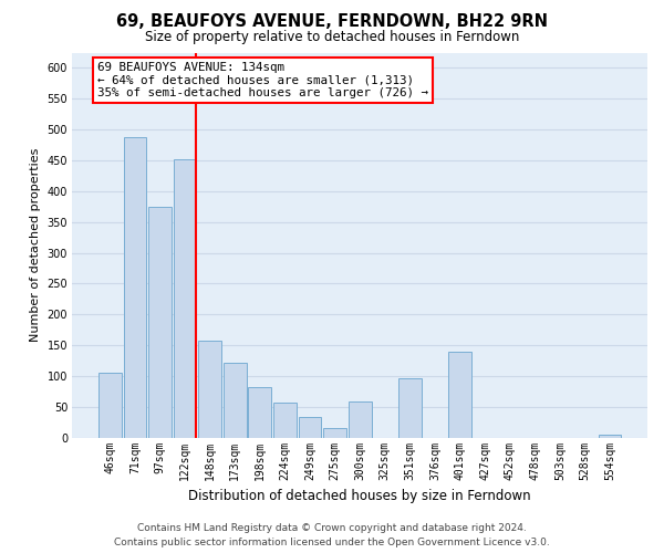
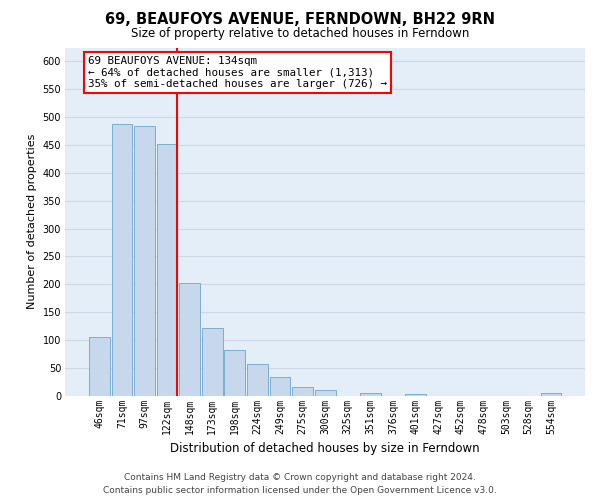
97sqm: 374 -> 484
148sqm: 158 -> 202
300sqm: 58 -> 10
351sqm: 96 -> 5
401sqm: 140 -> 3
